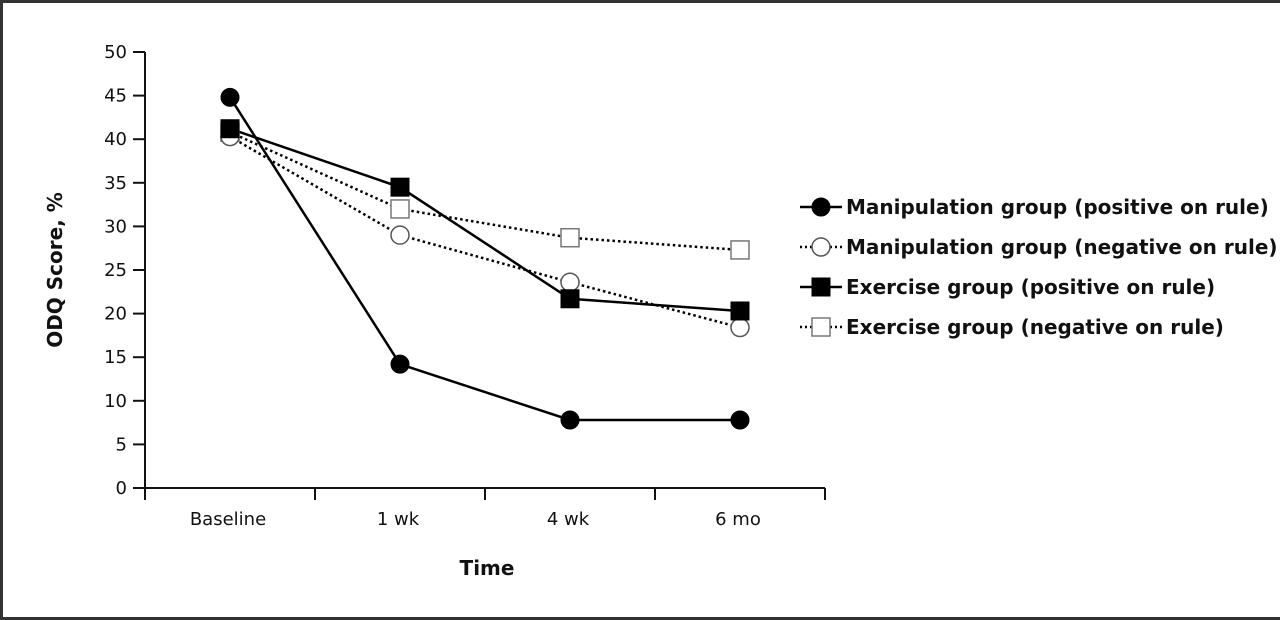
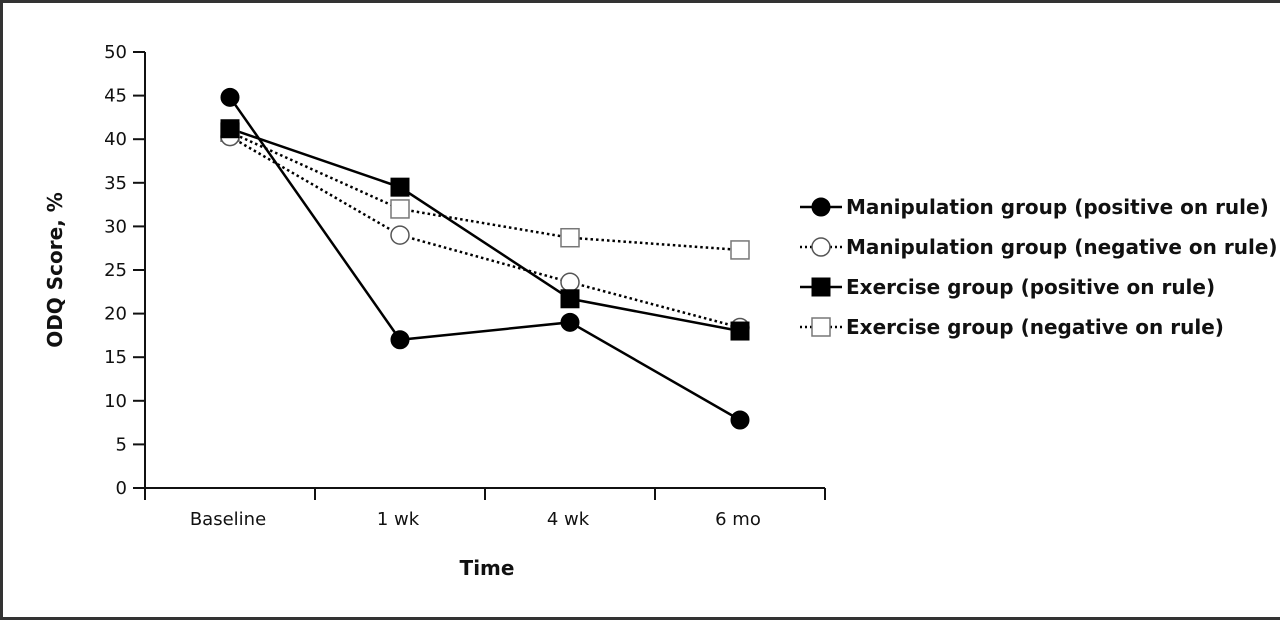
Manipulation group (positive on rule)/1 wk: 14 -> 17
Manipulation group (positive on rule)/4 wk: 8 -> 19
Exercise group (positive on rule)/6 mo: 20 -> 18
